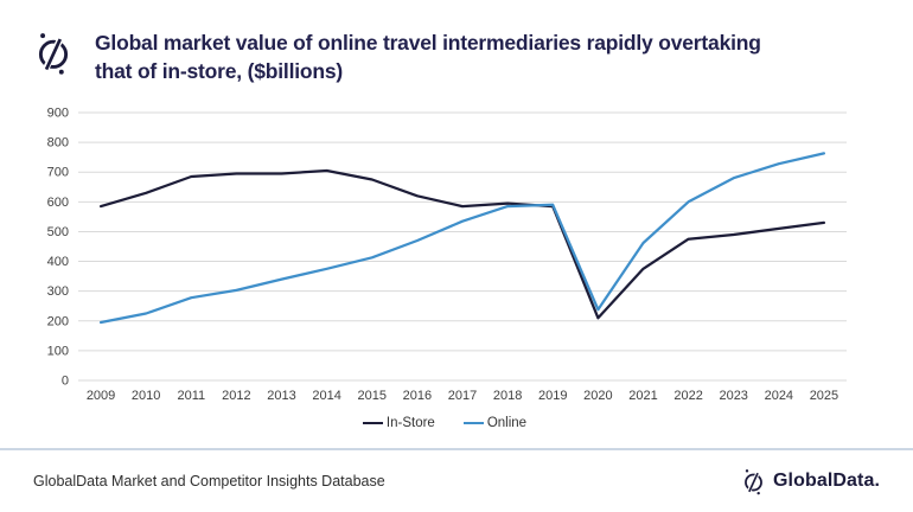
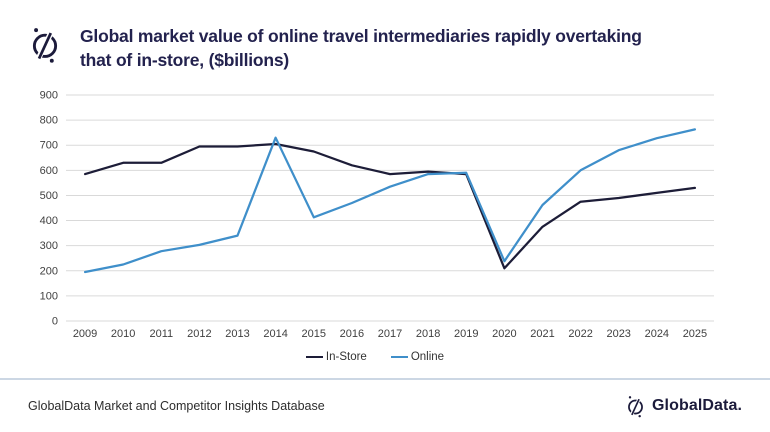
In-Store/2011: 680 -> 630
Online/2014: 380 -> 730
